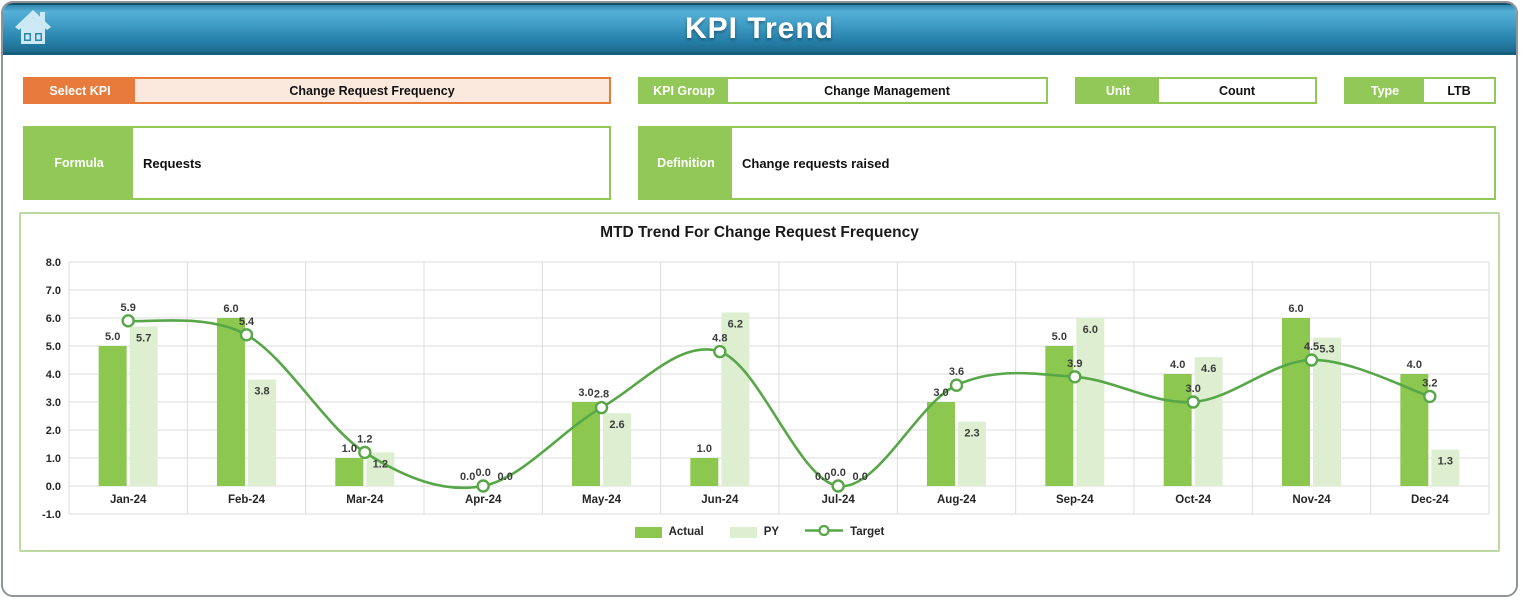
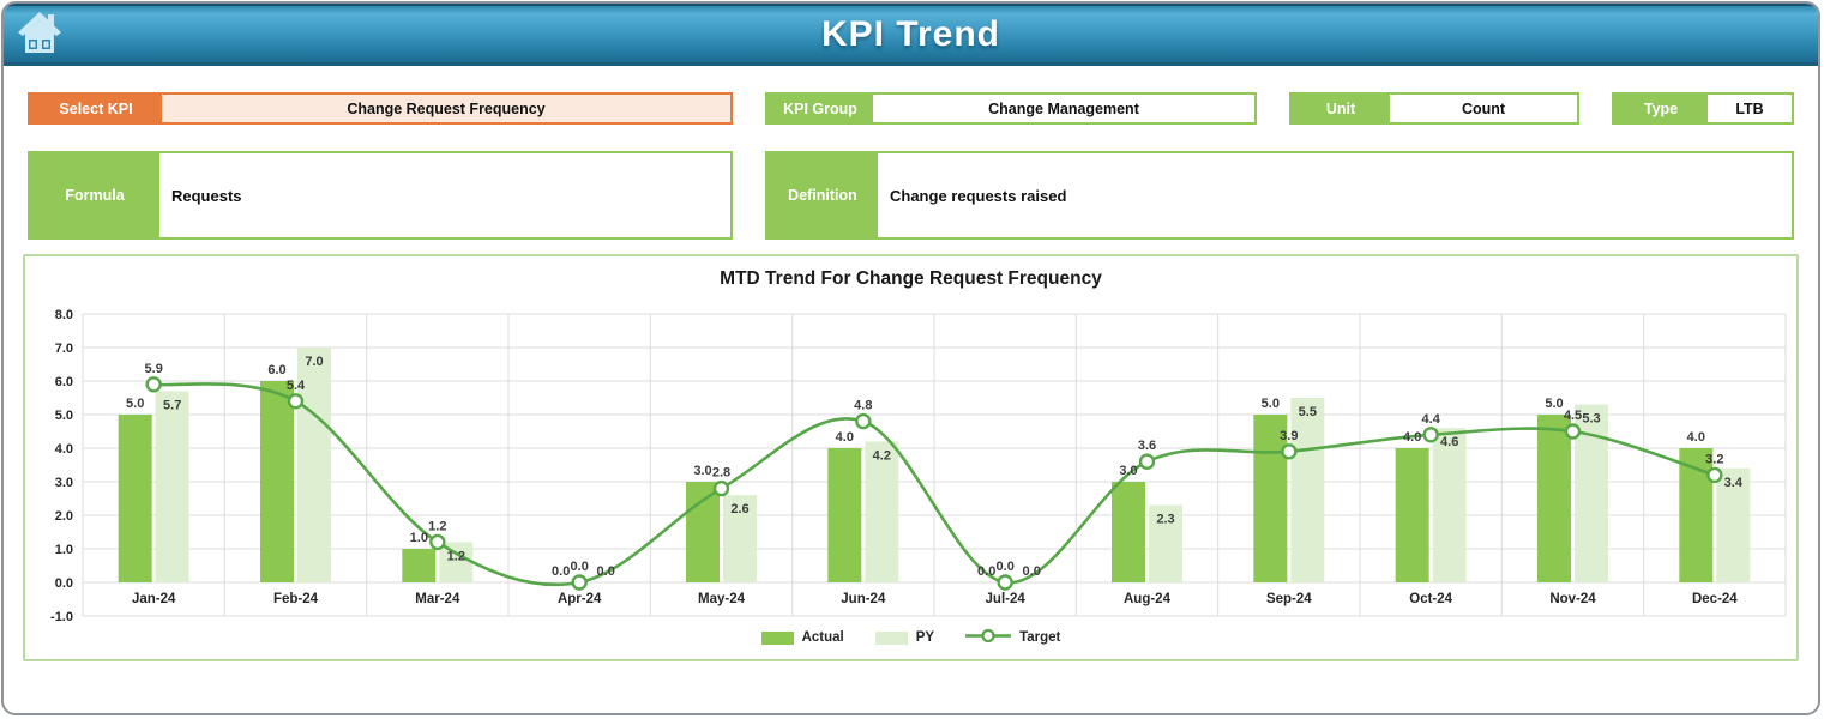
PY/Feb-24: 3.8 -> 7.0
Actual/Jun-24: 1.0 -> 4.0
PY/Jun-24: 6.2 -> 4.2
PY/Sep-24: 6.0 -> 5.5
Target/Oct-24: 3.0 -> 4.4
Actual/Nov-24: 6.0 -> 5.0
PY/Dec-24: 1.3 -> 3.4
